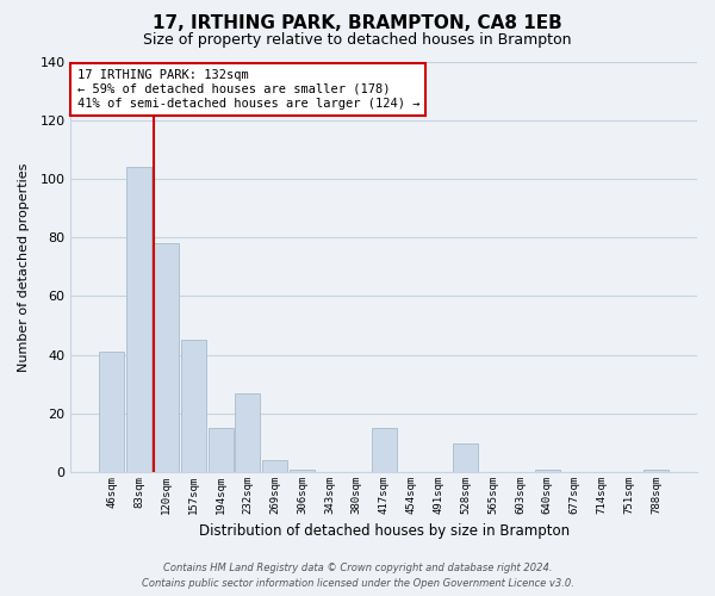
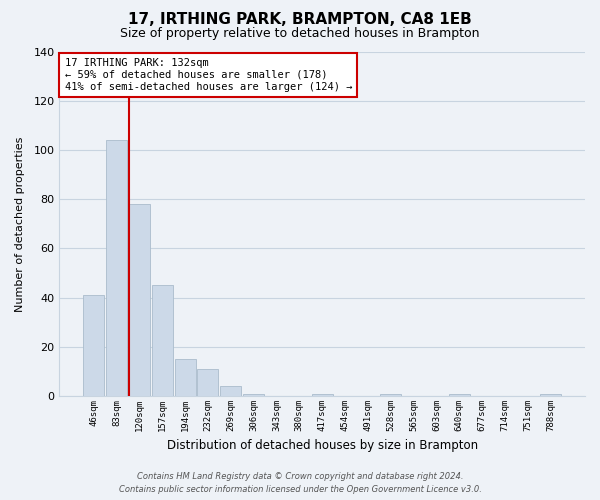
232sqm: 27 -> 11
417sqm: 15 -> 1
528sqm: 10 -> 1
